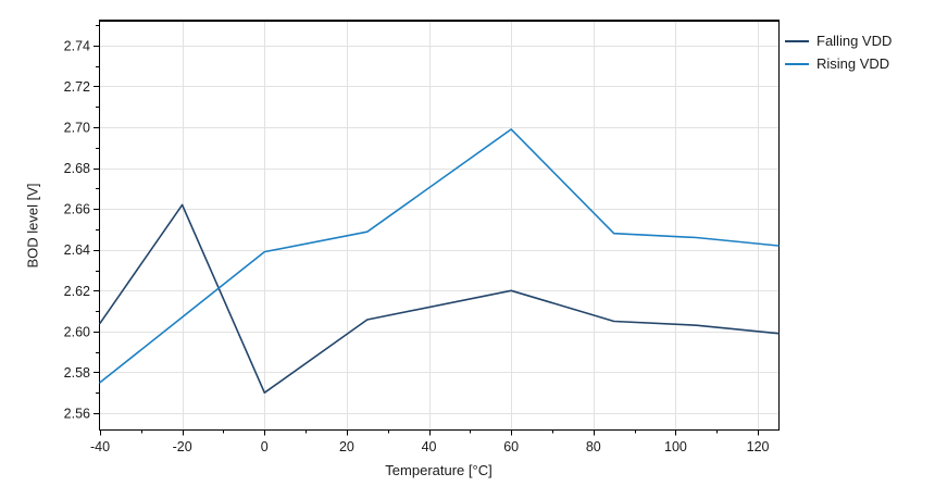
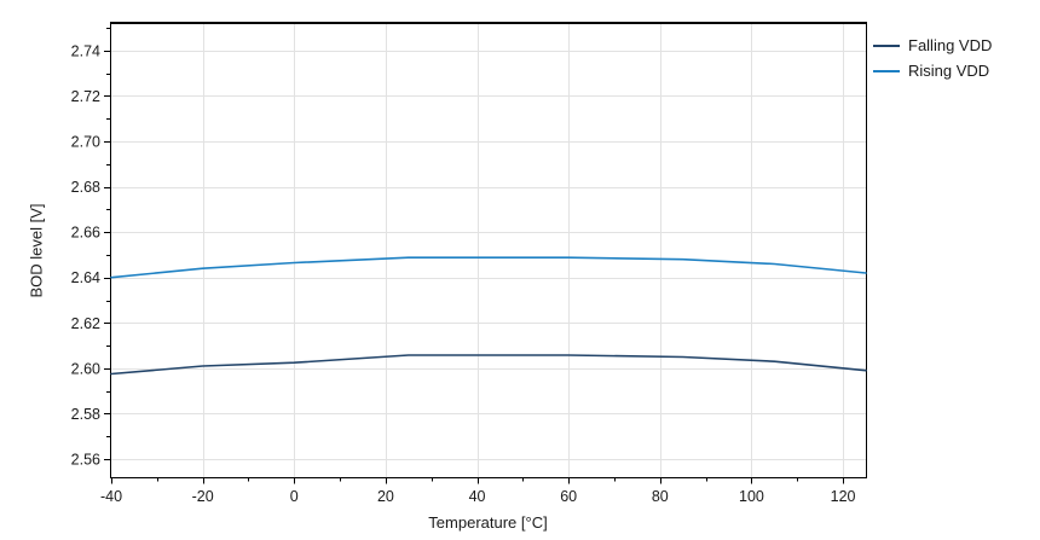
Falling VDD/-40: 2.604 -> 2.598
Rising VDD/-40: 2.575 -> 2.640
Falling VDD/-20: 2.662 -> 2.601
Rising VDD/-20: 2.607 -> 2.644
Falling VDD/0: 2.570 -> 2.603
Rising VDD/0: 2.639 -> 2.647
Falling VDD/60: 2.620 -> 2.606
Rising VDD/60: 2.699 -> 2.649
